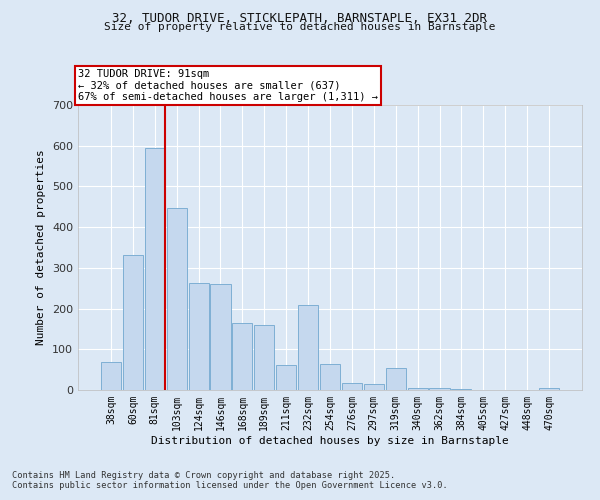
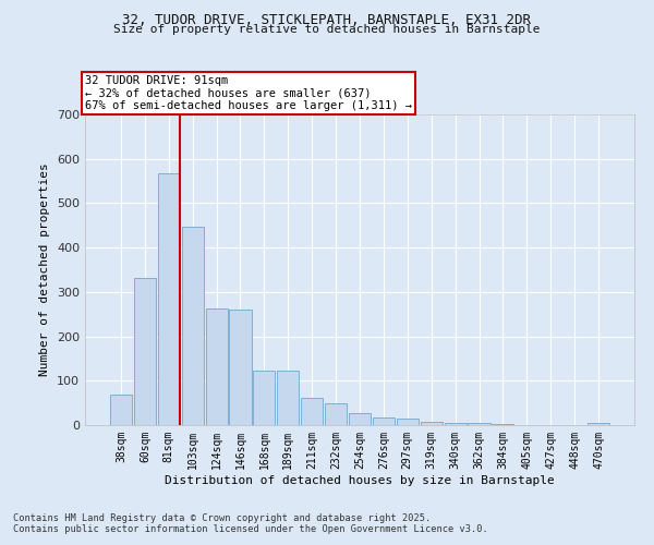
81sqm: 595 -> 568
168sqm: 165 -> 122
189sqm: 160 -> 122
232sqm: 210 -> 50
254sqm: 65 -> 28
319sqm: 55 -> 7
